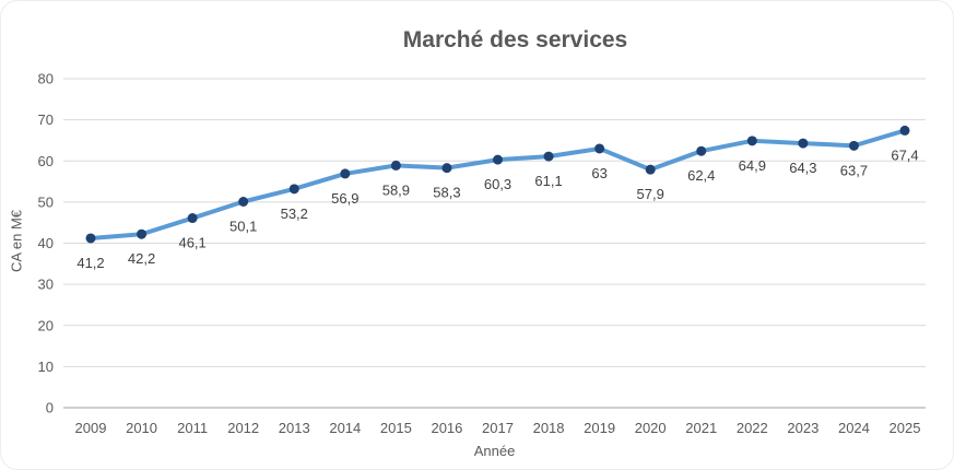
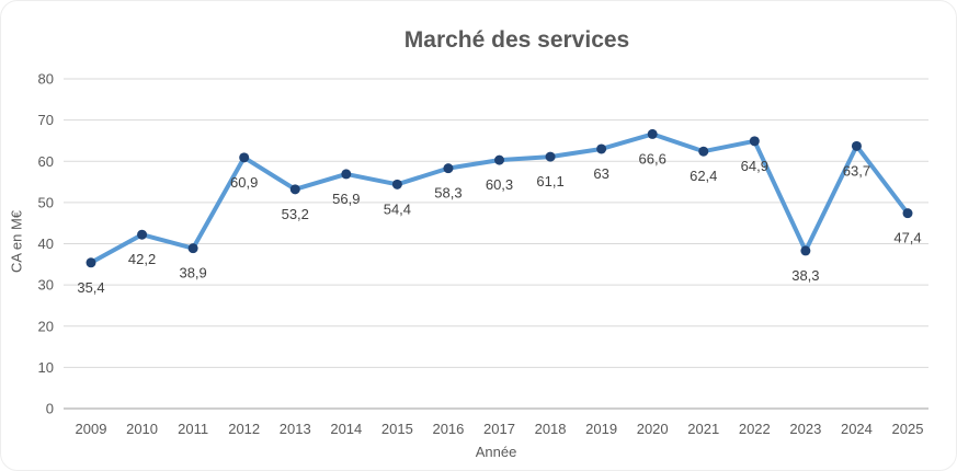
2009: 41,2 -> 35,4
2011: 46,1 -> 38,9
2012: 50,1 -> 60,9
2015: 58,9 -> 54,4
2020: 57,9 -> 66,6
2023: 64,3 -> 38,3
2025: 67,4 -> 47,4
